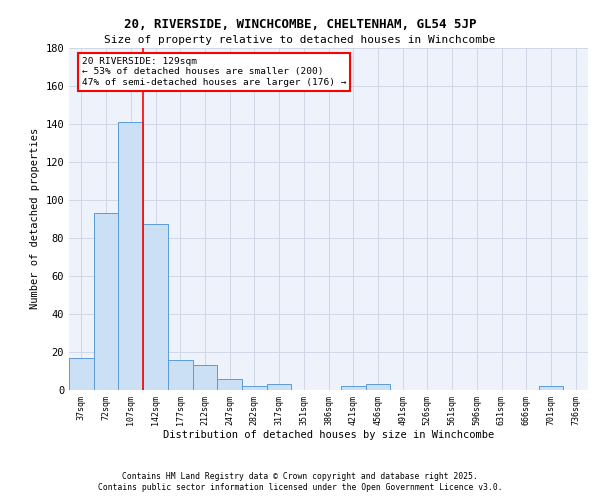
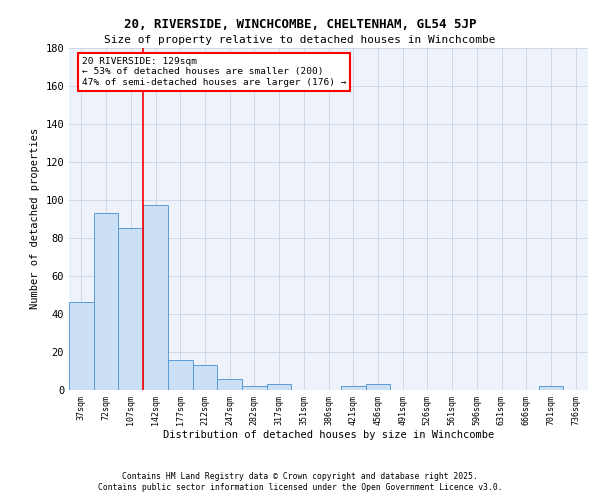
37sqm: 17 -> 46
107sqm: 141 -> 85
142sqm: 87 -> 97
